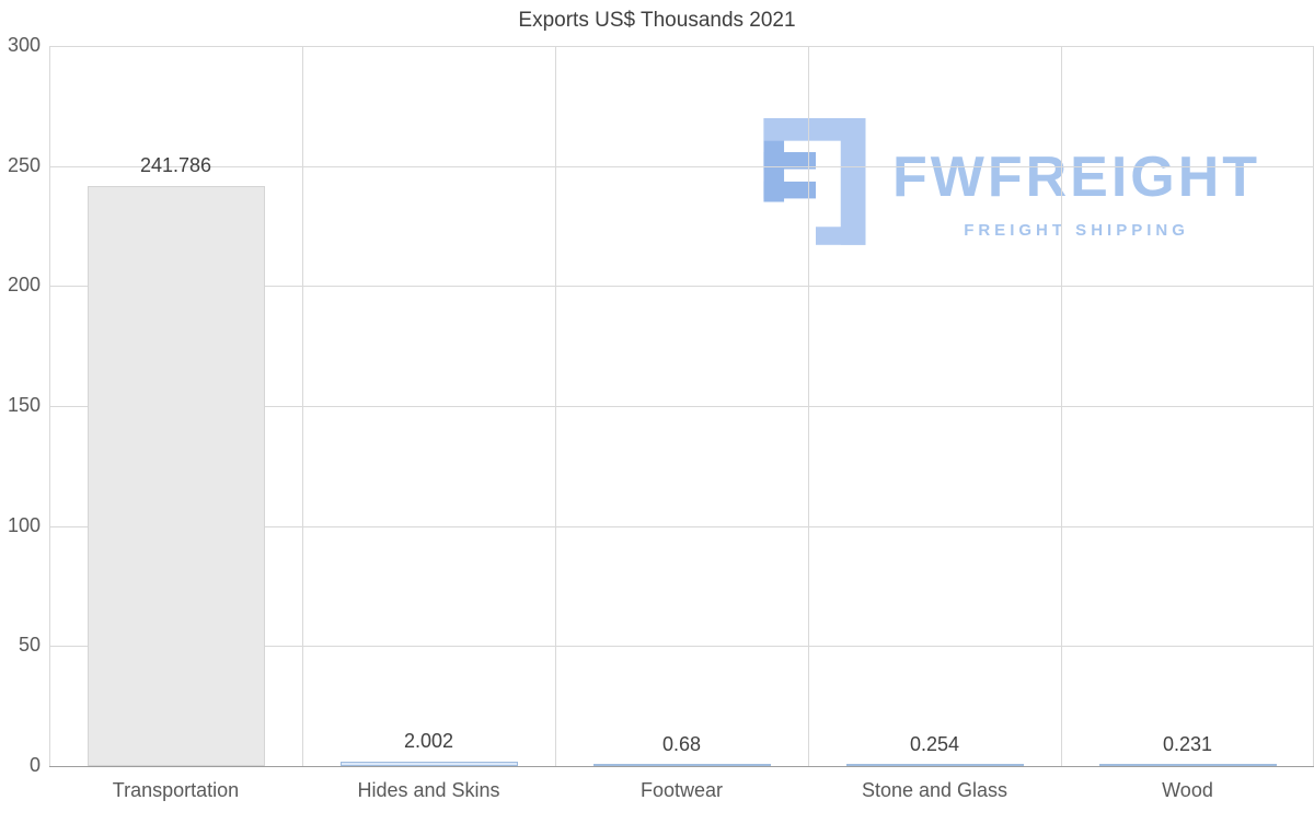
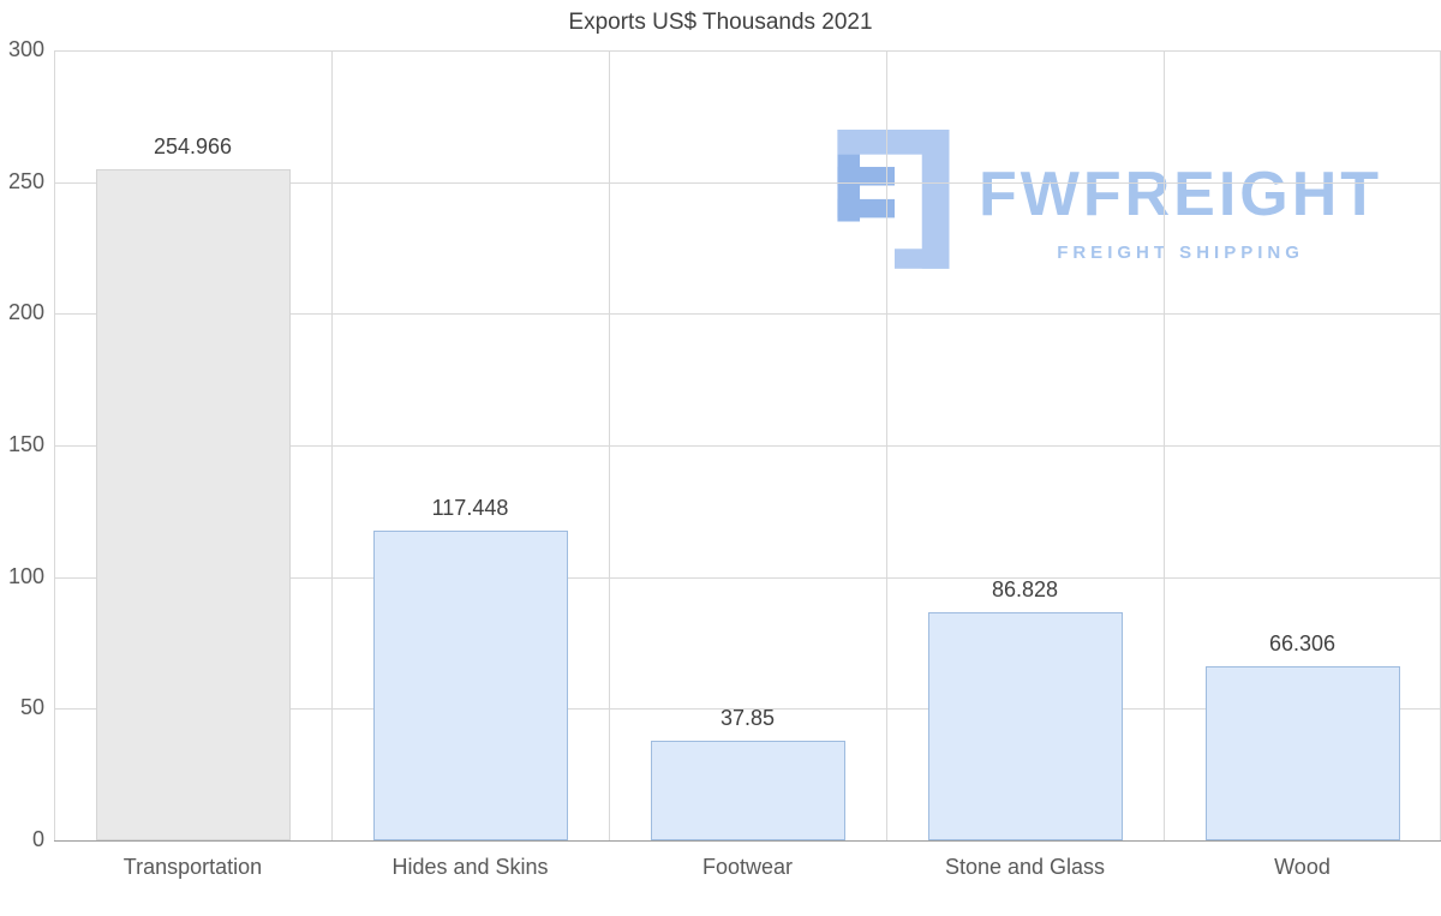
Transportation: 241.786 -> 254.966
Hides and Skins: 2.002 -> 117.448
Footwear: 0.68 -> 37.85
Stone and Glass: 0.254 -> 86.828
Wood: 0.231 -> 66.306
